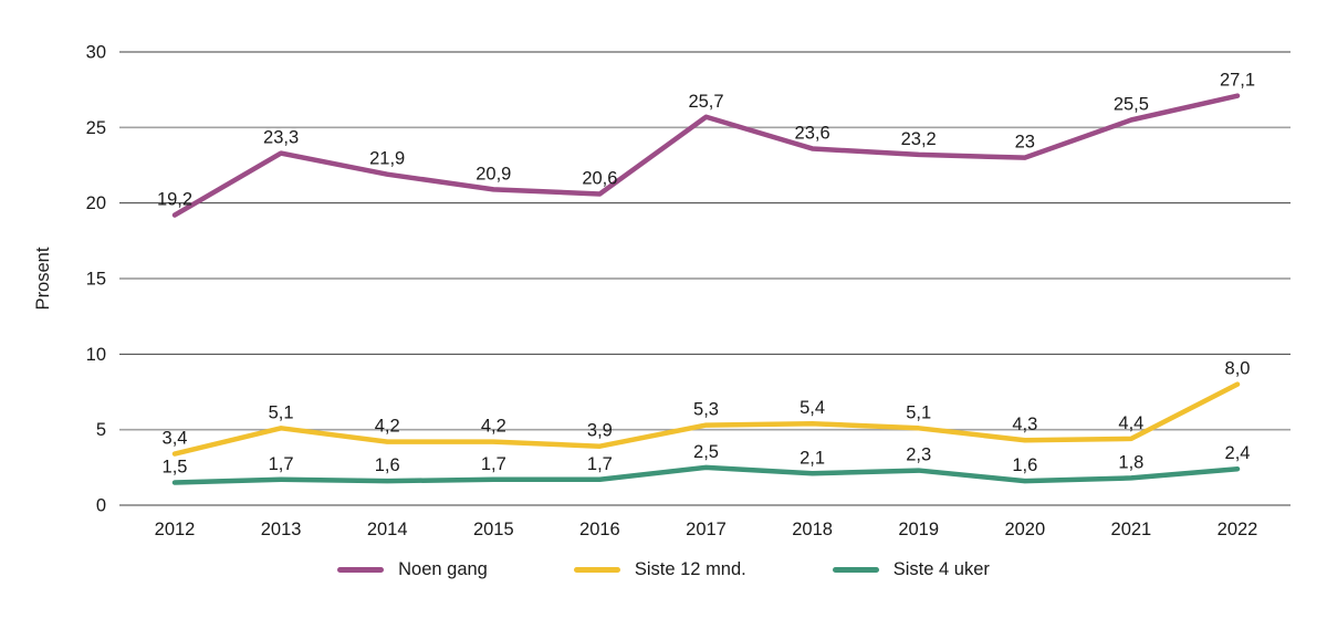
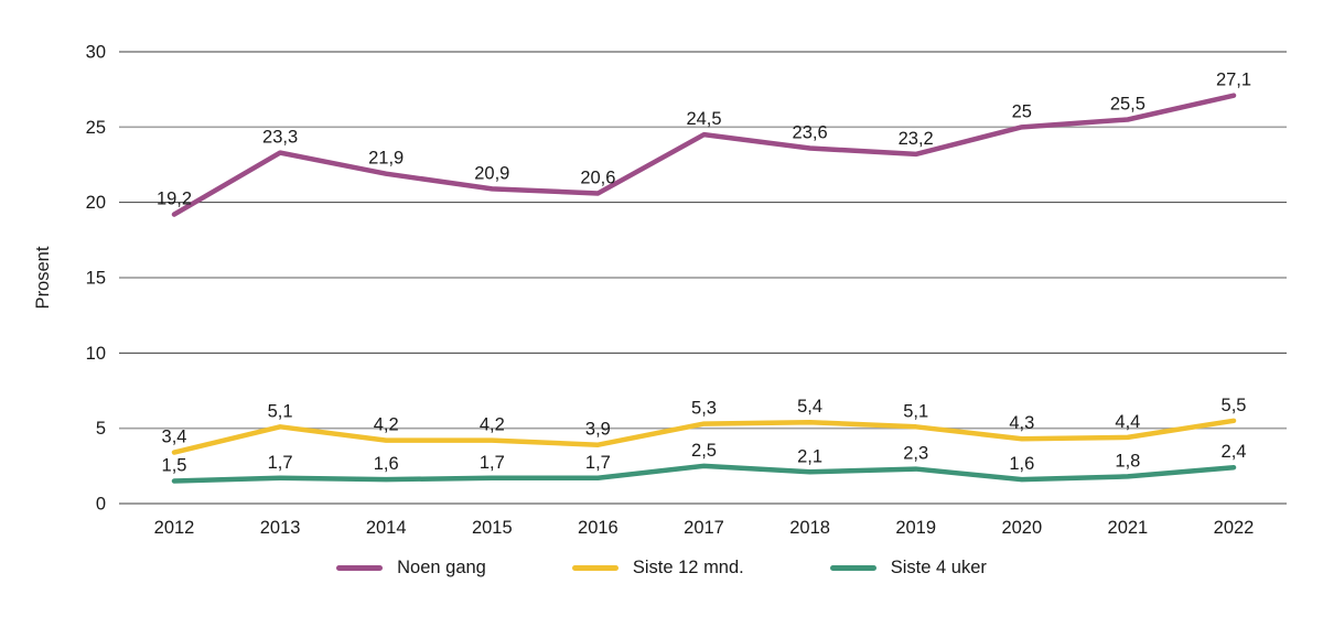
Noen gang/2017: 25,7 -> 24,5
Noen gang/2020: 23 -> 25
Siste 12 mnd./2022: 8,0 -> 5,5
